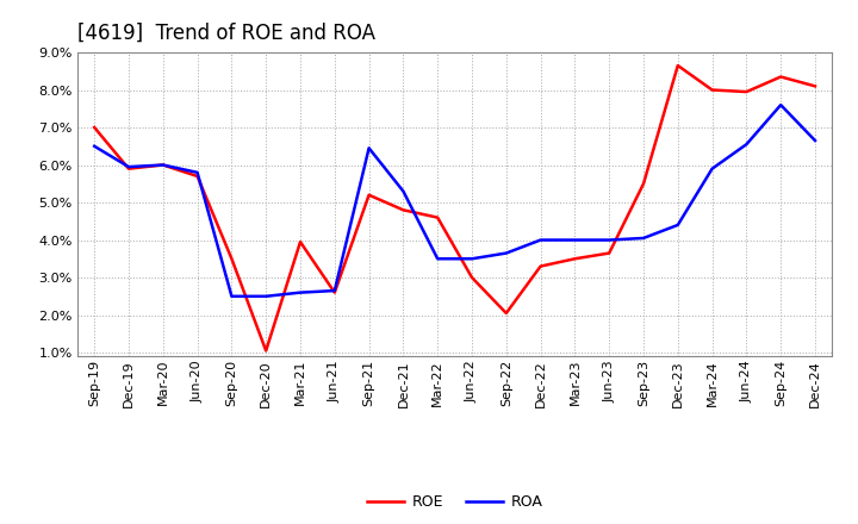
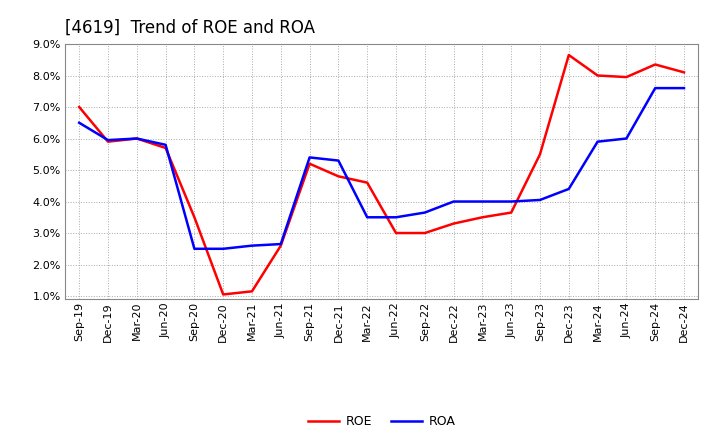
ROE/Mar-21: 3.95% -> 1.15%
ROA/Sep-21: 6.45% -> 5.40%
ROE/Sep-22: 2.05% -> 3.00%
ROA/Jun-24: 6.55% -> 6.00%
ROA/Dec-24: 6.65% -> 7.60%
